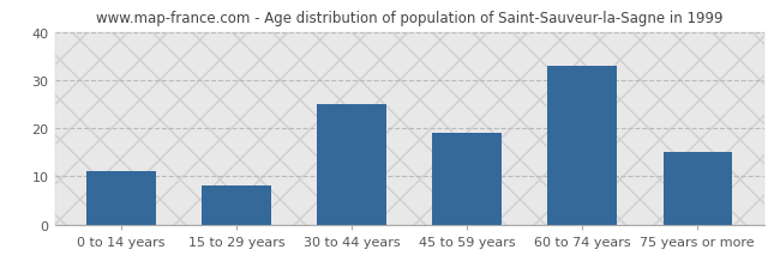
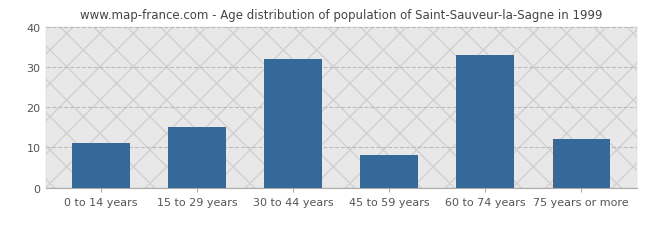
15 to 29 years: 8 -> 15
30 to 44 years: 25 -> 32
45 to 59 years: 19 -> 8
75 years or more: 15 -> 12
